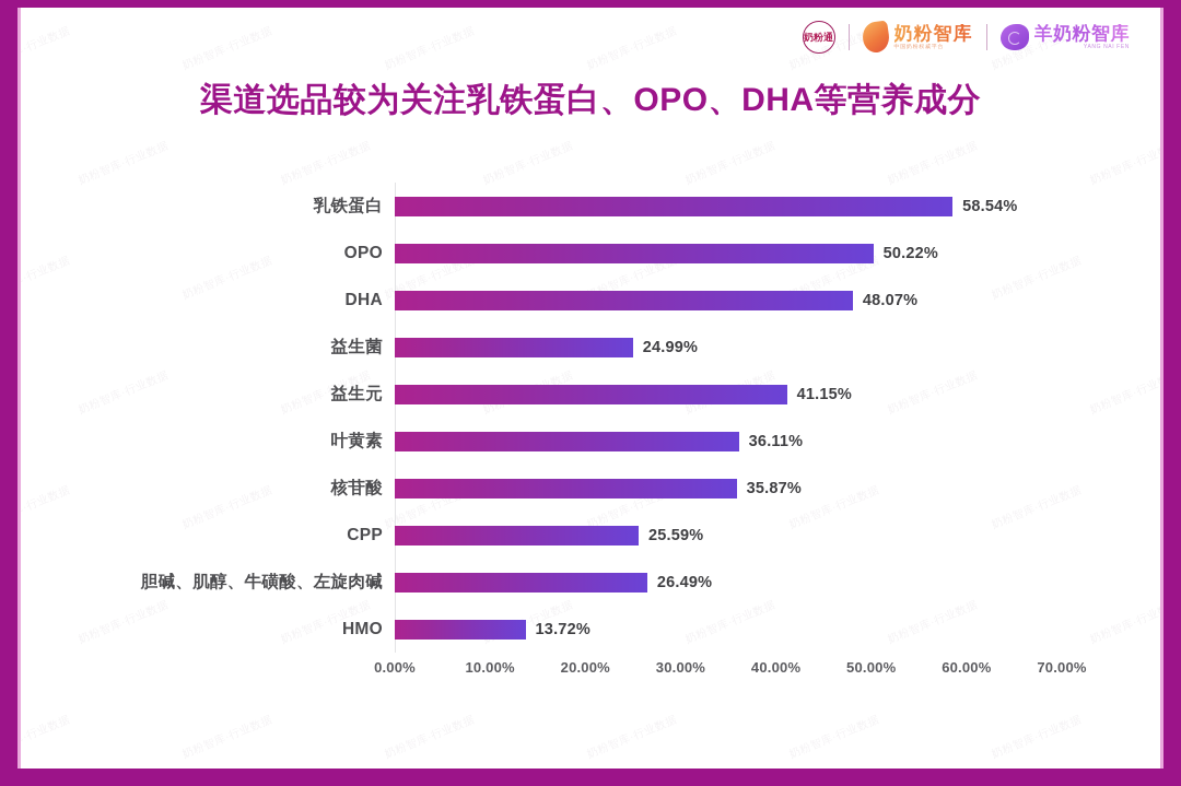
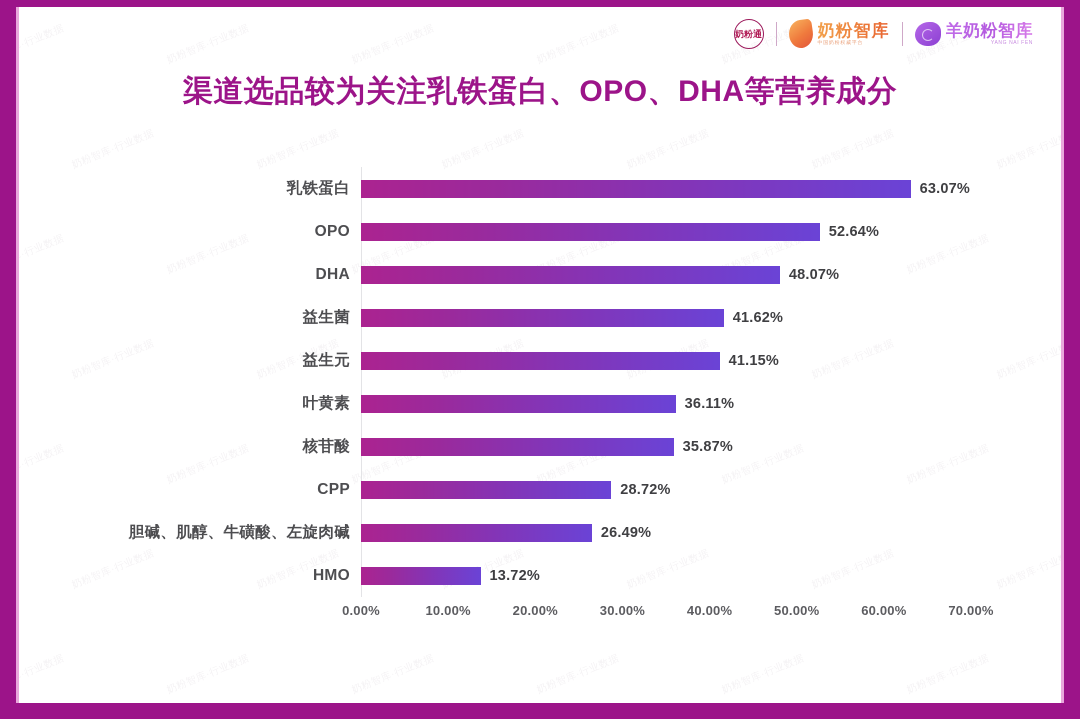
乳铁蛋白: 58.54% -> 63.07%
OPO: 50.22% -> 52.64%
益生菌: 24.99% -> 41.62%
CPP: 25.59% -> 28.72%
